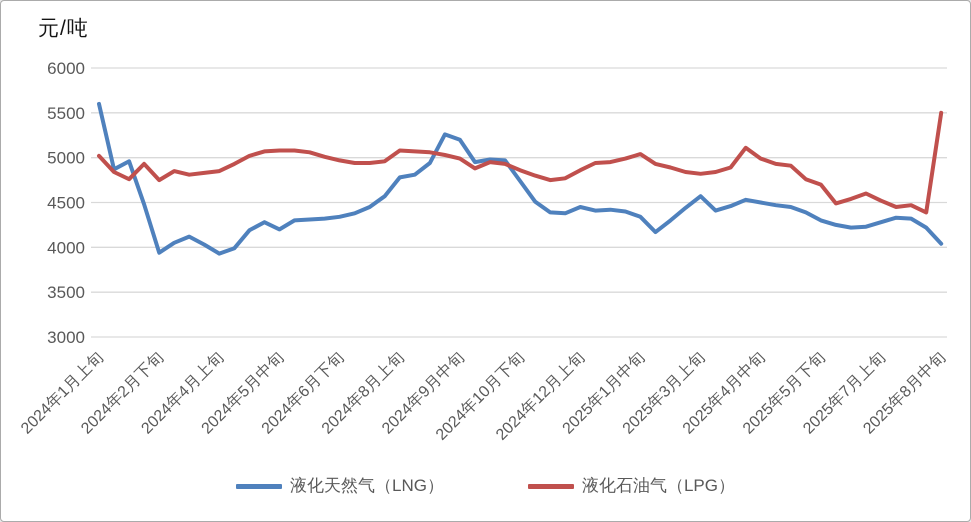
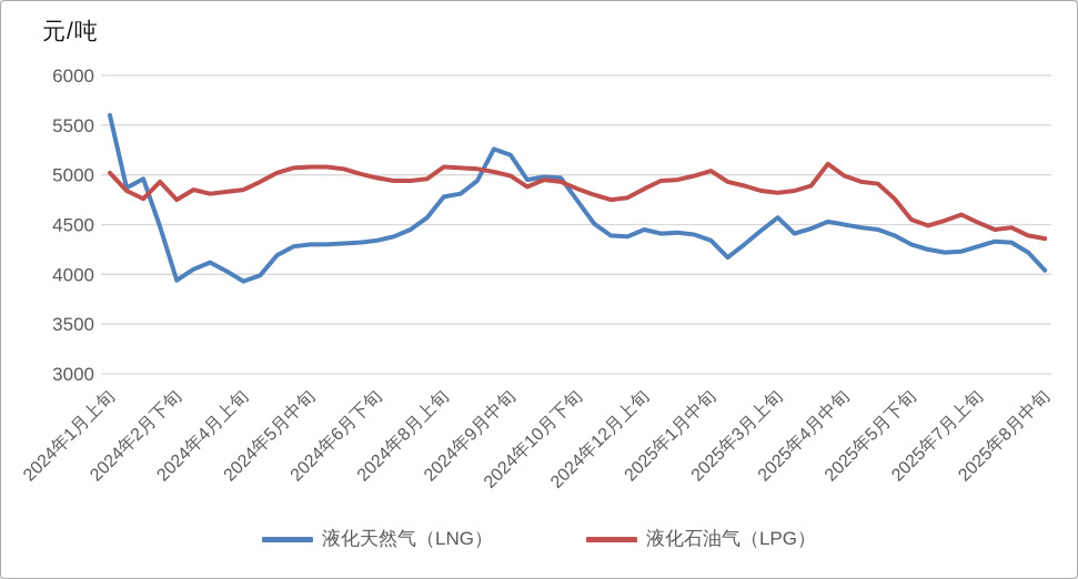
液化天然气（LNG）/2024年5月中旬: 4200 -> 4300
液化石油气（LPG）/2025年5月下旬: 4700 -> 4600
液化石油气（LPG）/2025年8月中旬: 5500 -> 4400
